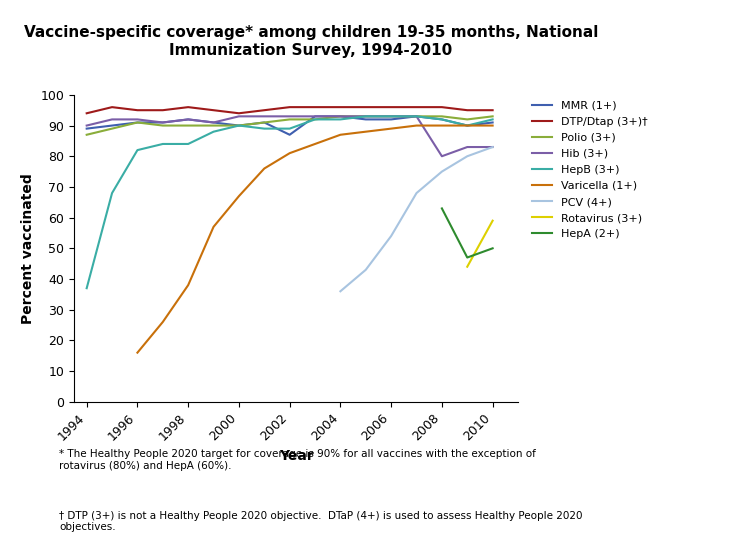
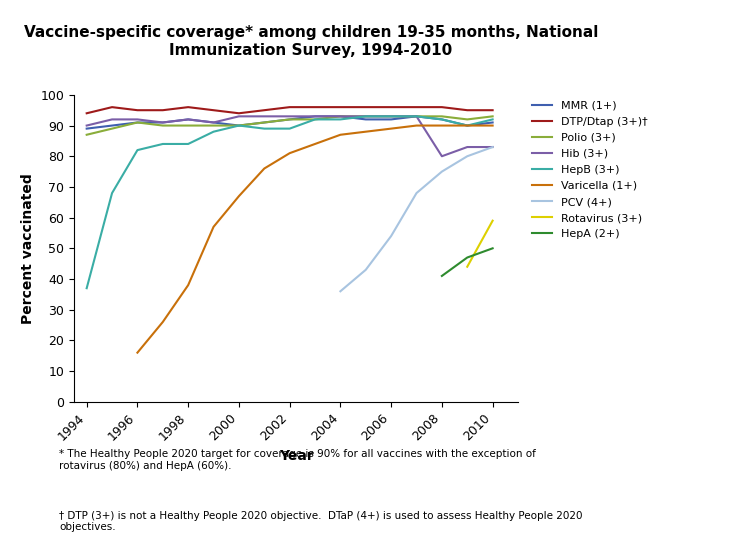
MMR (1+)/2002: 87 -> 92
HepA (2+)/2008: 63 -> 41
